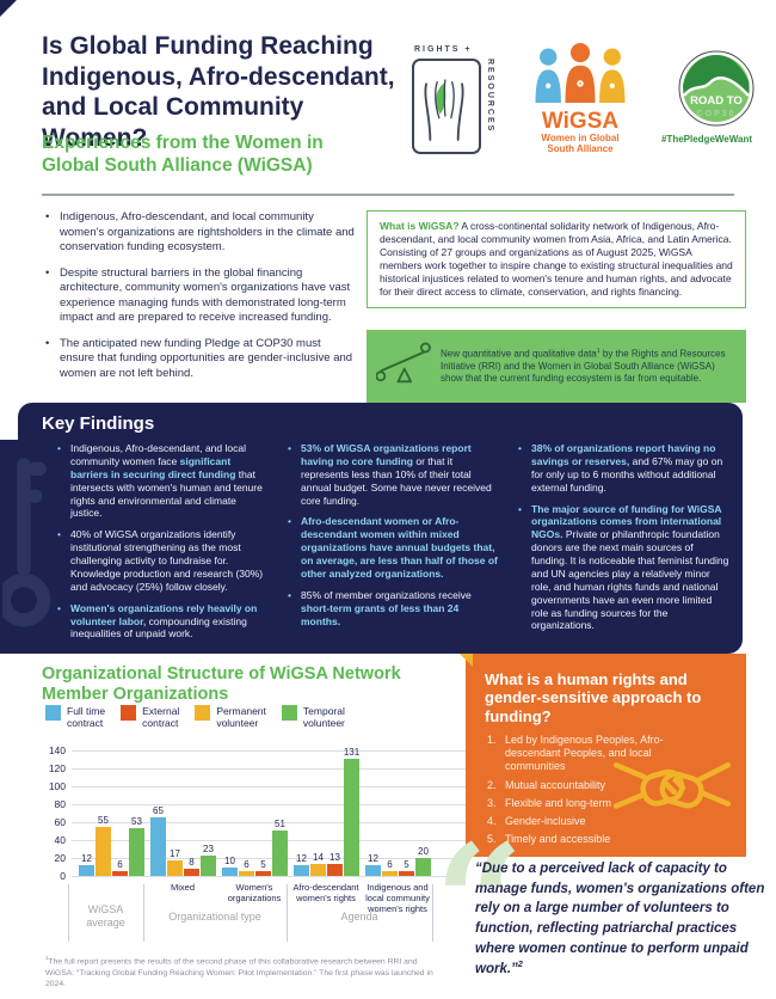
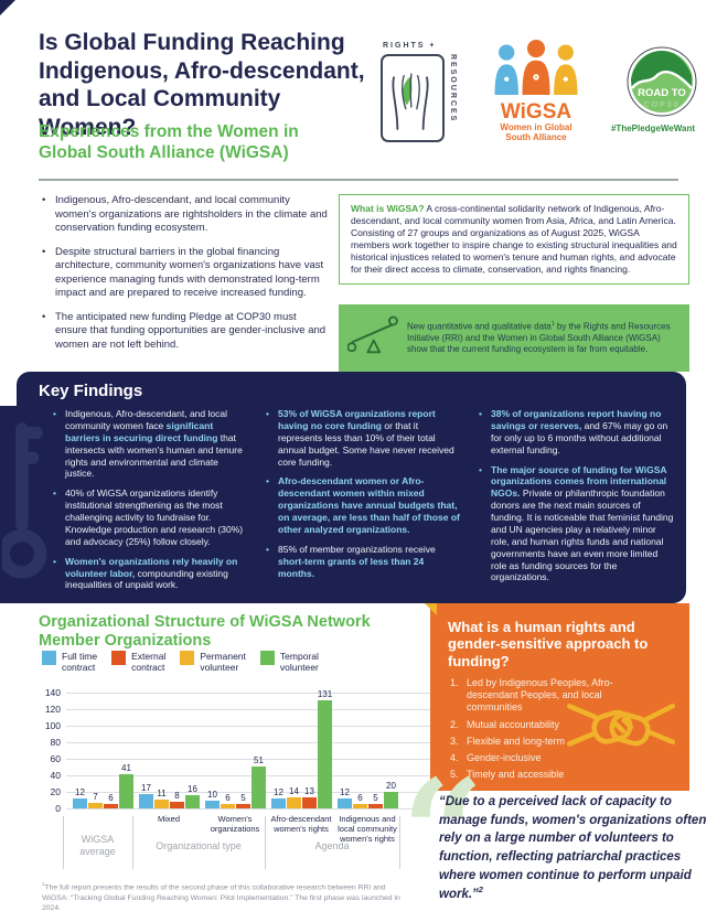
Permanent volunteer/WiGSA average: 55 -> 7
Temporal volunteer/WiGSA average: 53 -> 41
Full time contract/Mixed: 65 -> 17
Permanent volunteer/Mixed: 17 -> 11
Temporal volunteer/Mixed: 23 -> 16
